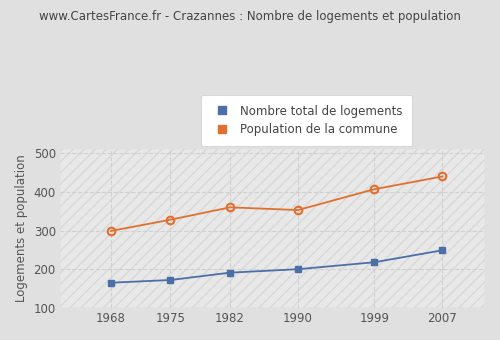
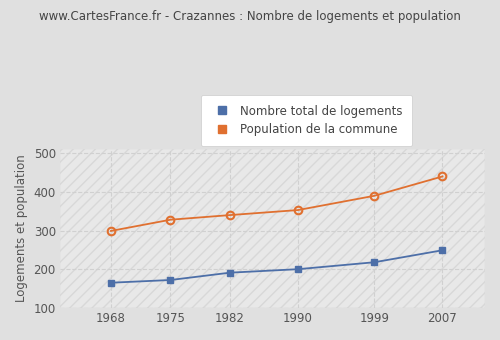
Population de la commune/1982: 360 -> 340
Population de la commune/1999: 407 -> 390
